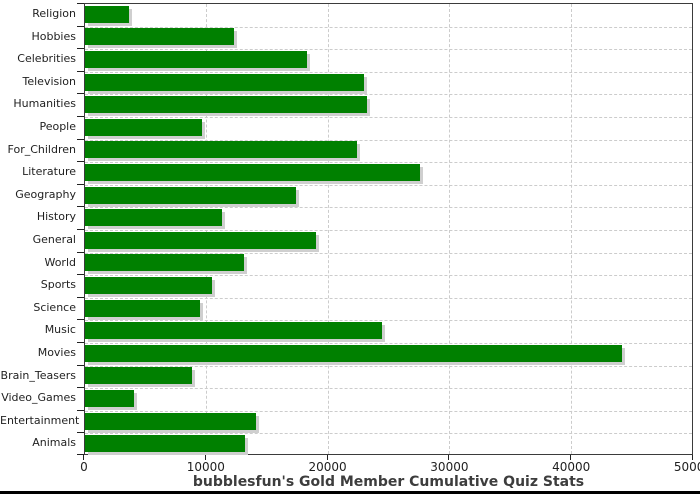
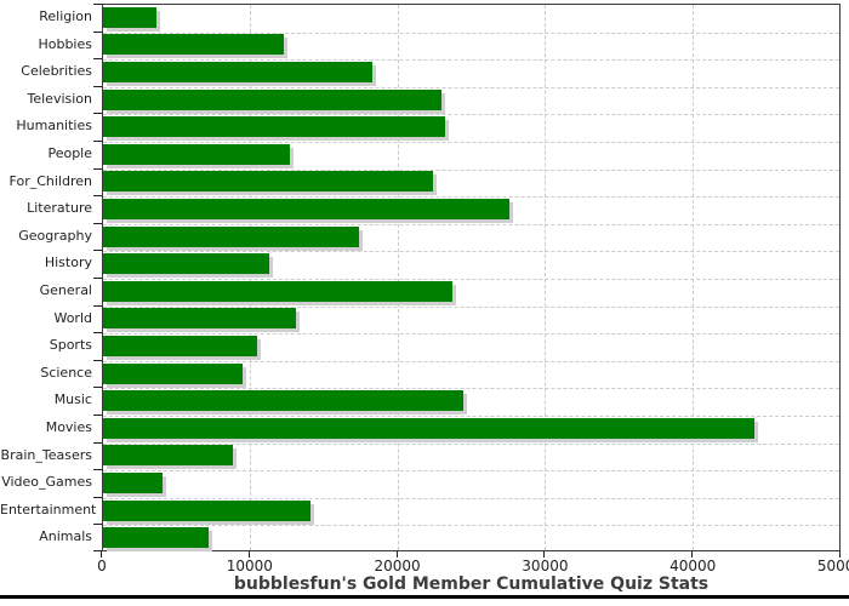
People: 9600 -> 12600
General: 19000 -> 23700
Animals: 13200 -> 7200
